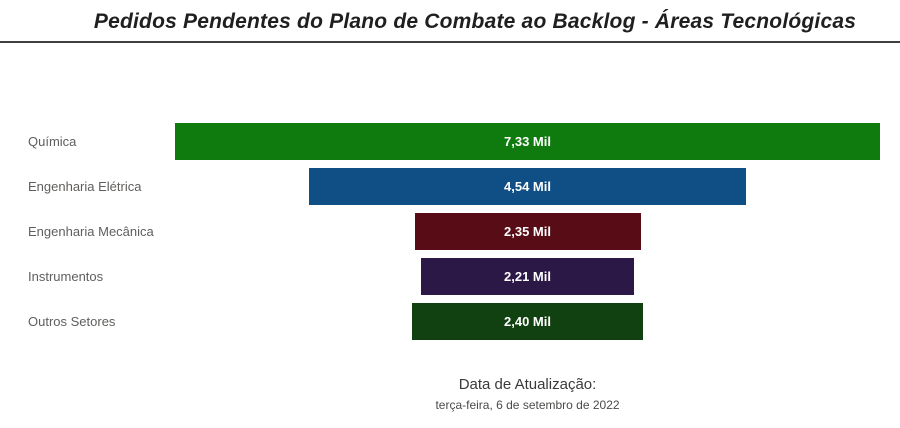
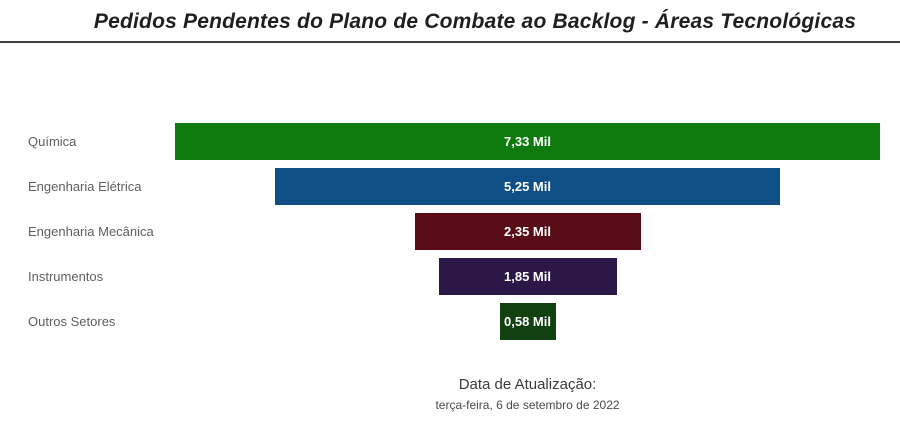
Engenharia Elétrica: 4,54 -> 5,25
Instrumentos: 2,21 -> 1,85
Outros Setores: 2,40 -> 0,58
